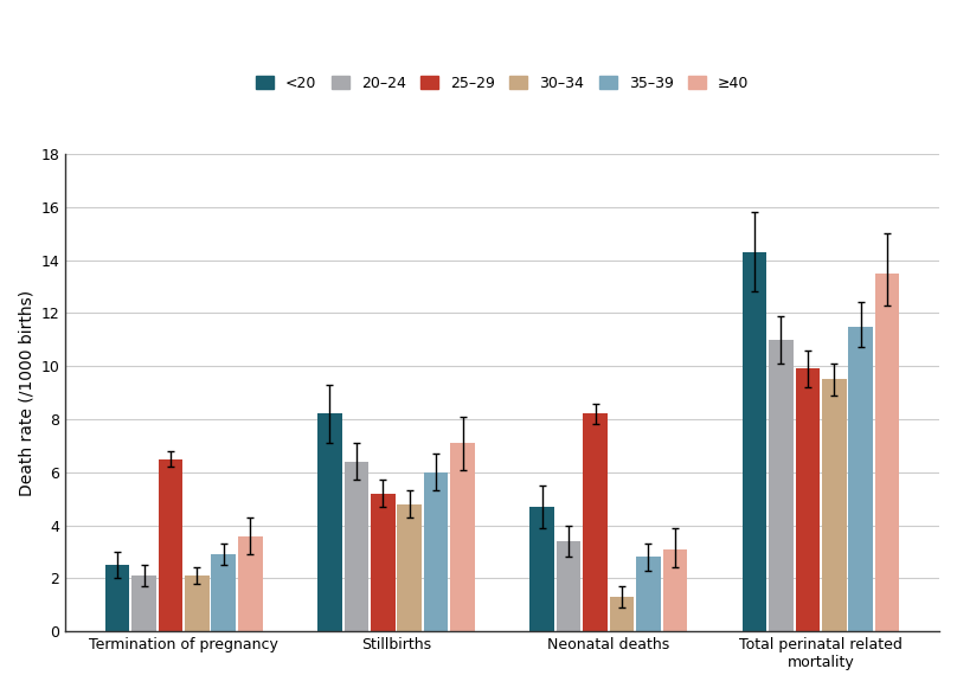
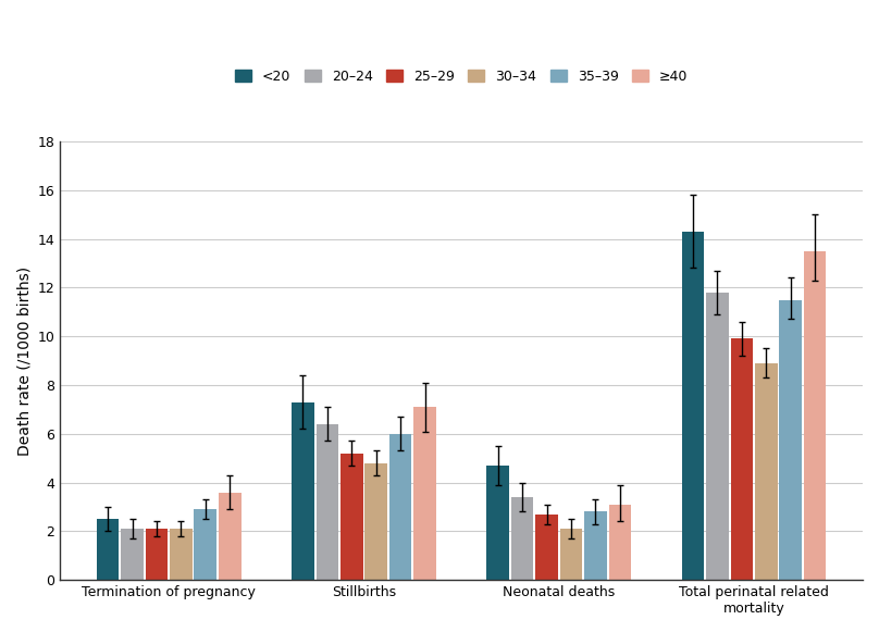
25–29/Termination of pregnancy: 6.5 -> 2.1
<20/Stillbirths: 8.2 -> 7.3
25–29/Neonatal deaths: 8.2 -> 2.7
30–34/Neonatal deaths: 1.3 -> 2.1
20–24/Total perinatal related mortality: 11.0 -> 11.8
30–34/Total perinatal related mortality: 9.5 -> 8.9
